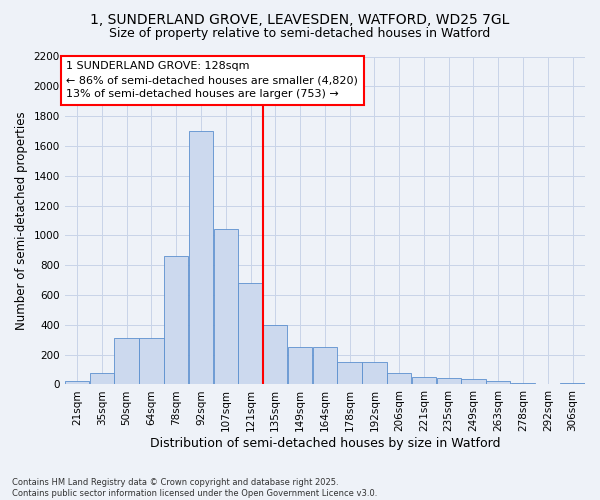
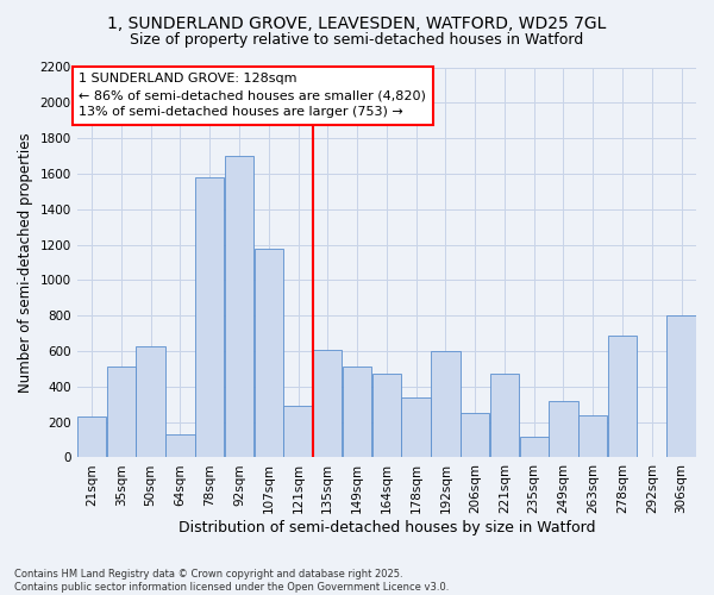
21sqm: 20 -> 230
35sqm: 80 -> 510
50sqm: 310 -> 630
64sqm: 310 -> 130
78sqm: 860 -> 1580
107sqm: 1040 -> 1180
121sqm: 680 -> 290
135sqm: 400 -> 610
149sqm: 250 -> 510
164sqm: 250 -> 470
178sqm: 150 -> 340
192sqm: 150 -> 600
206sqm: 80 -> 250
221sqm: 50 -> 470
235sqm: 40 -> 120
249sqm: 40 -> 320
263sqm: 20 -> 240
278sqm: 10 -> 690
306sqm: 10 -> 800
